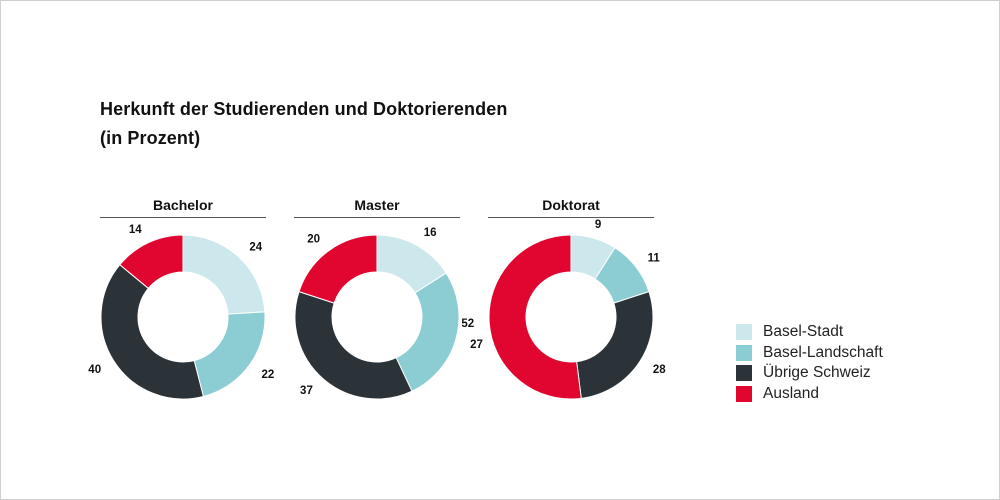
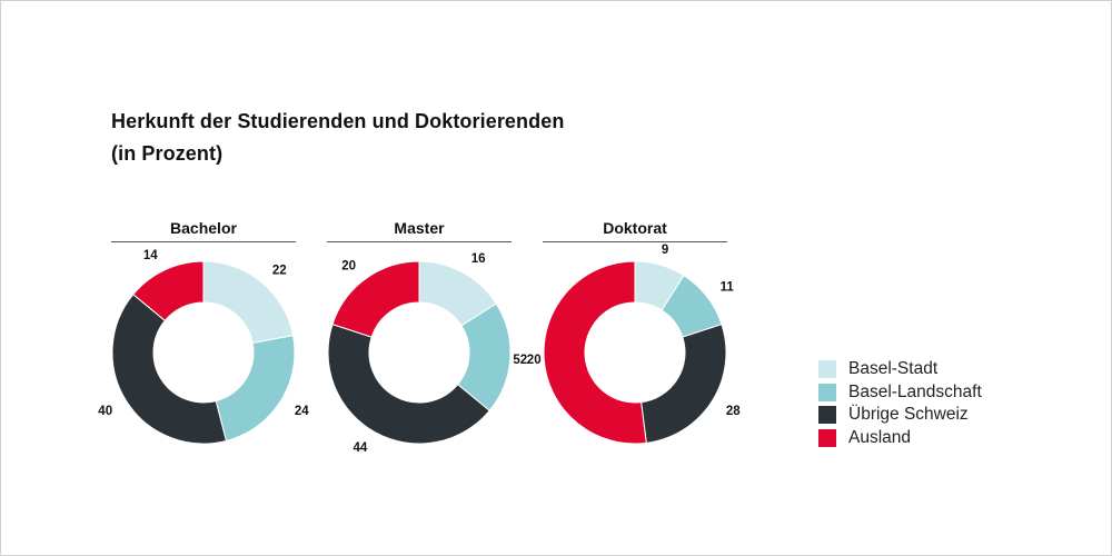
Bachelor/Basel-Stadt: 24 -> 22
Bachelor/Basel-Landschaft: 22 -> 24
Master/Basel-Landschaft: 27 -> 20
Master/Übrige Schweiz: 37 -> 44
